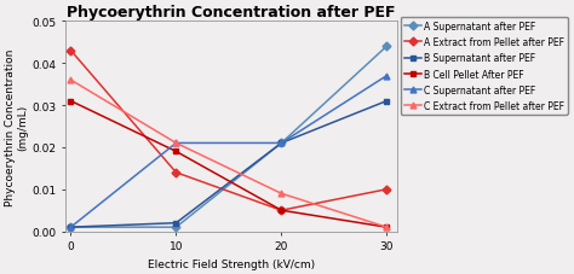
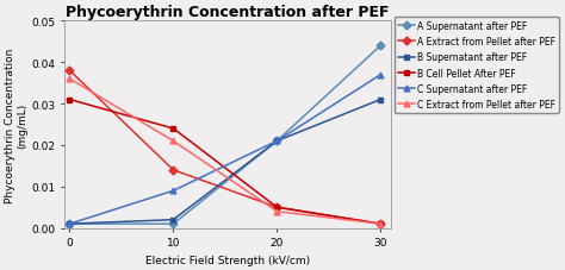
A Extract from Pellet after PEF/0: 0.043 -> 0.038
B Cell Pellet After PEF/10: 0.019 -> 0.024
C Supernatant after PEF/10: 0.021 -> 0.009
C Extract from Pellet after PEF/20: 0.009 -> 0.004
A Extract from Pellet after PEF/30: 0.010 -> 0.001
